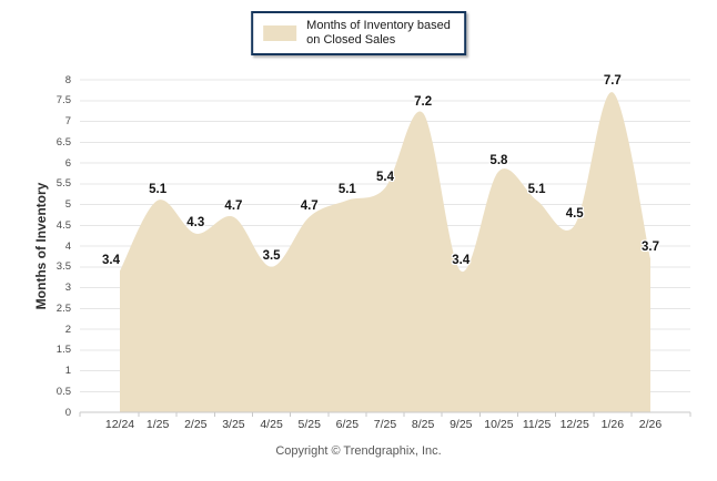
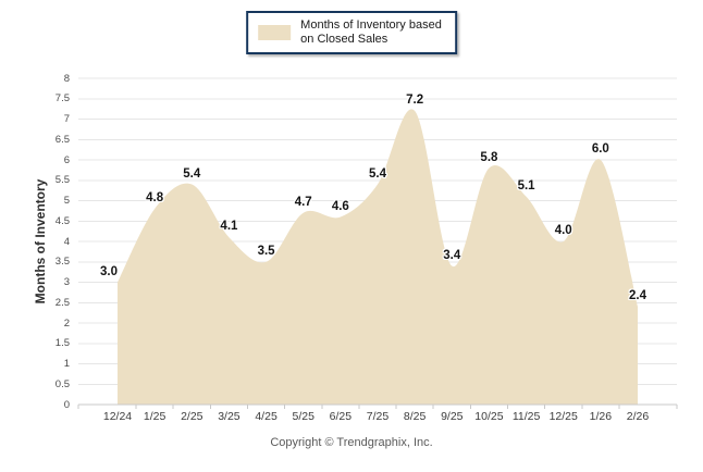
12/24: 3.4 -> 3.0
1/25: 5.1 -> 4.8
2/25: 4.3 -> 5.4
3/25: 4.7 -> 4.1
6/25: 5.1 -> 4.6
12/25: 4.5 -> 4.0
1/26: 7.7 -> 6.0
2/26: 3.7 -> 2.4
